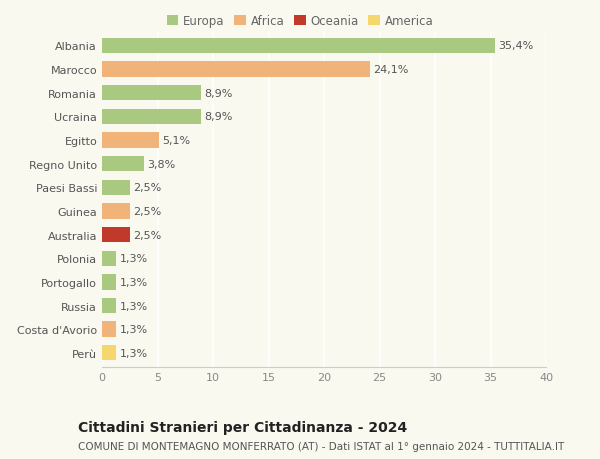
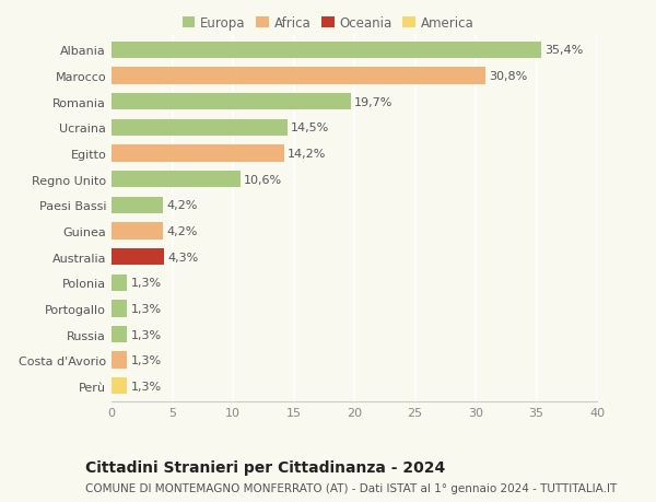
Marocco: 24,1% -> 30,8%
Romania: 8,9% -> 19,7%
Ucraina: 8,9% -> 14,5%
Egitto: 5,1% -> 14,2%
Regno Unito: 3,8% -> 10,6%
Paesi Bassi: 2,5% -> 4,2%
Guinea: 2,5% -> 4,2%
Australia: 2,5% -> 4,3%
